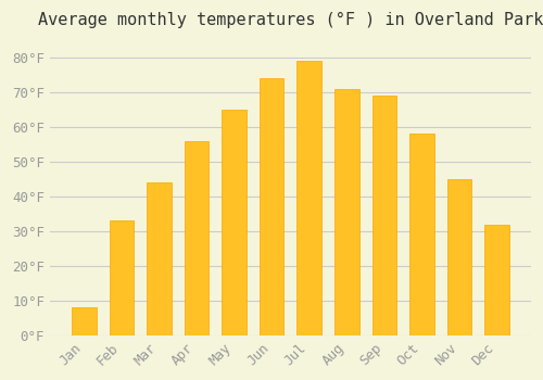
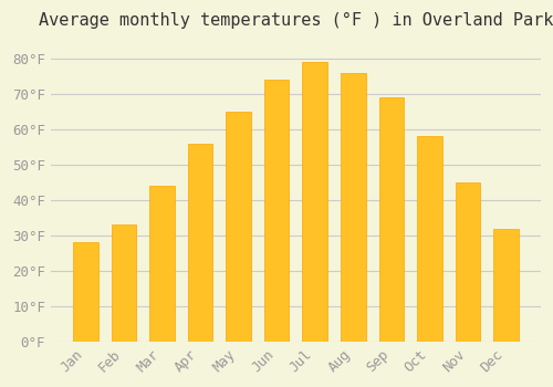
Jan: 8°F -> 28°F
Aug: 71°F -> 76°F
